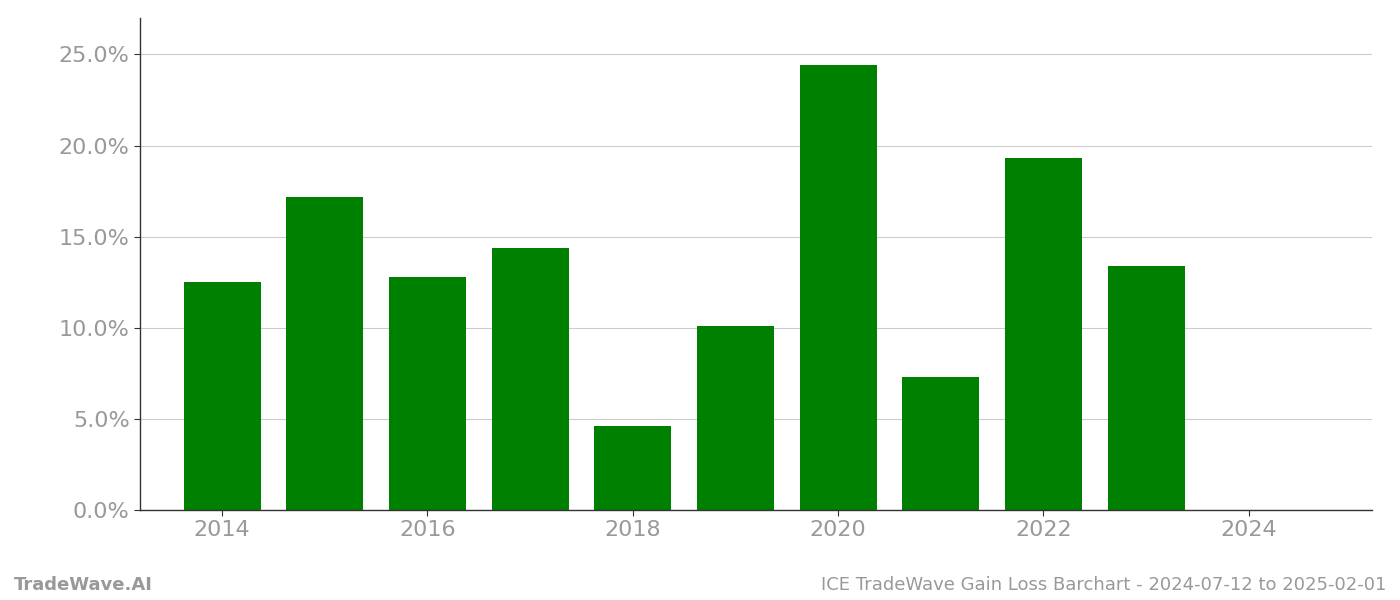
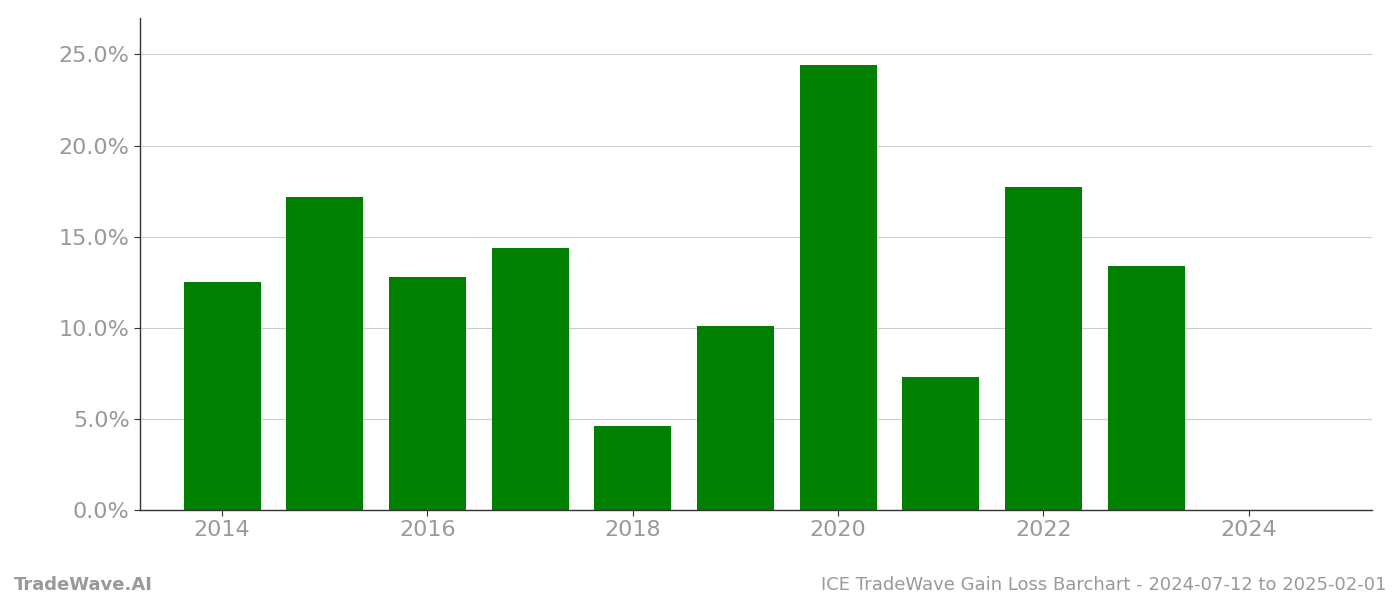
2022: 19.3% -> 17.7%
